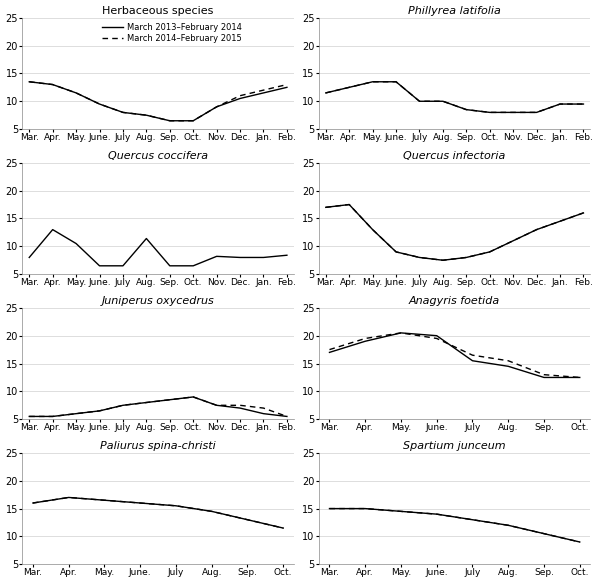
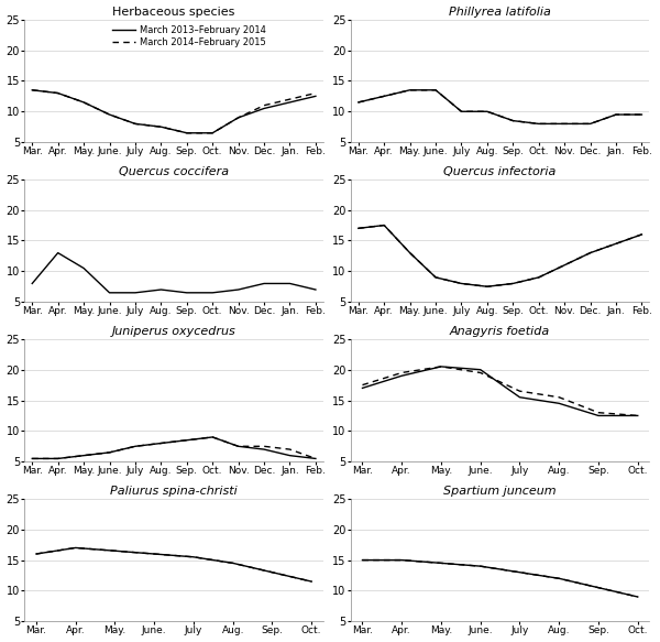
Quercus coccifera/Aug.: 11.4 -> 7.0
Quercus coccifera/Nov.: 8.2 -> 7.0
Quercus coccifera/Feb.: 8.4 -> 7.0
